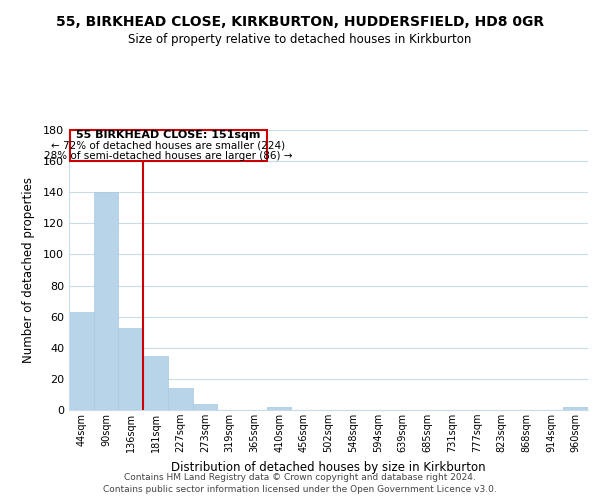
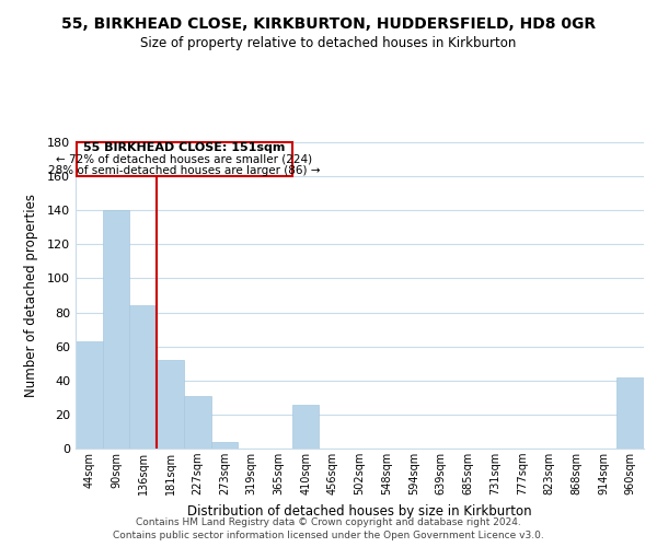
136sqm: 53 -> 84
181sqm: 35 -> 52
227sqm: 14 -> 31
410sqm: 2 -> 26
960sqm: 2 -> 42
